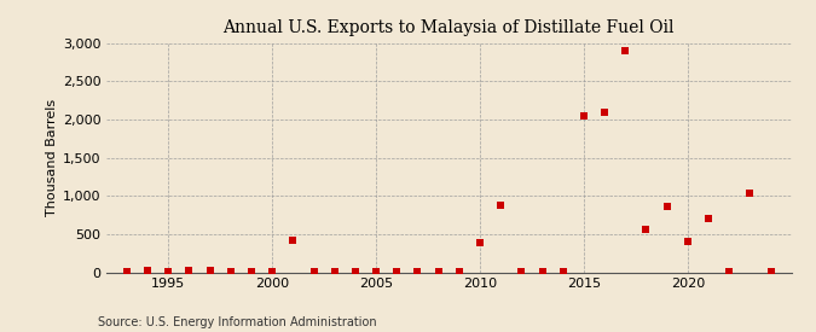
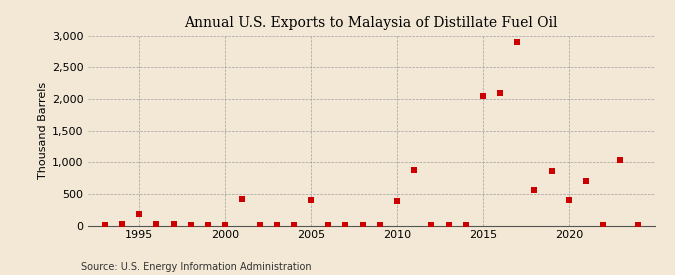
1995: 20 -> 180
2005: 0 -> 400
